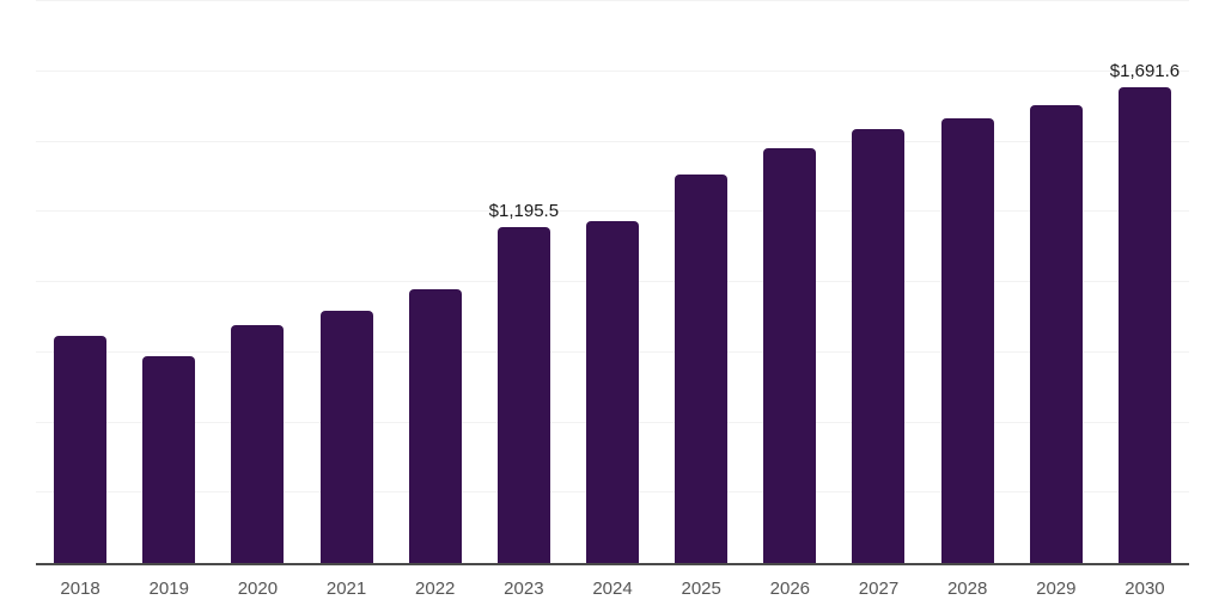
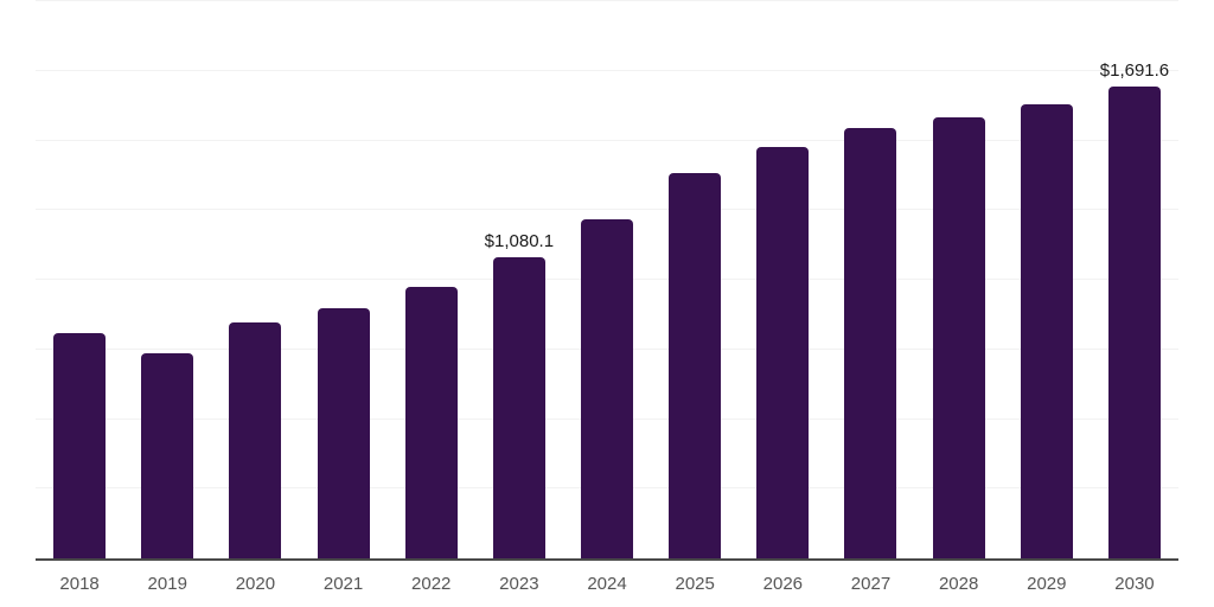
2023: $1,195.5 -> $1,080.1
